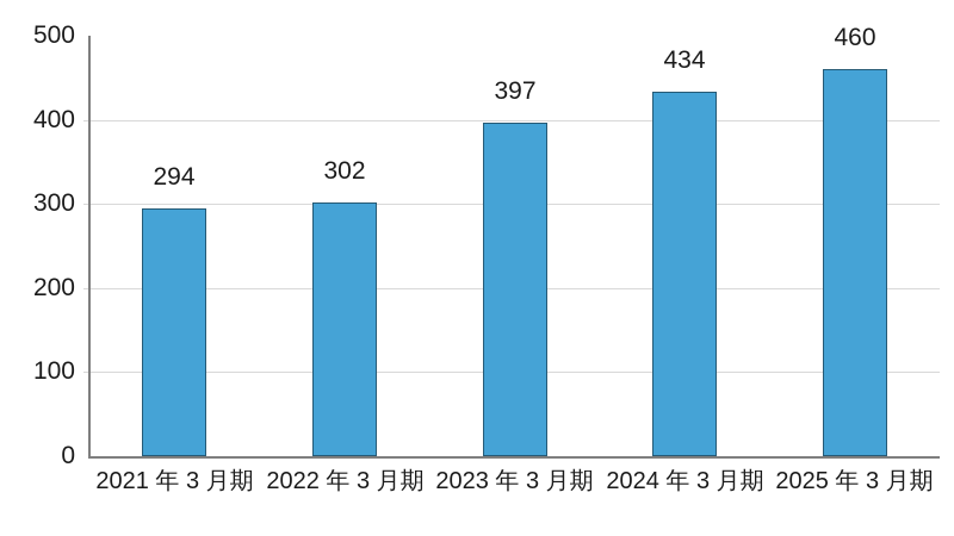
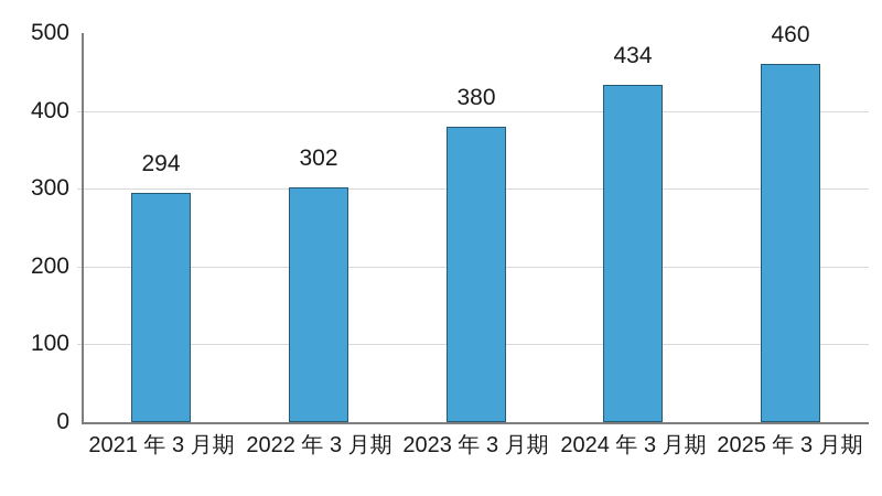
2023 年 3 月期: 397 -> 380
